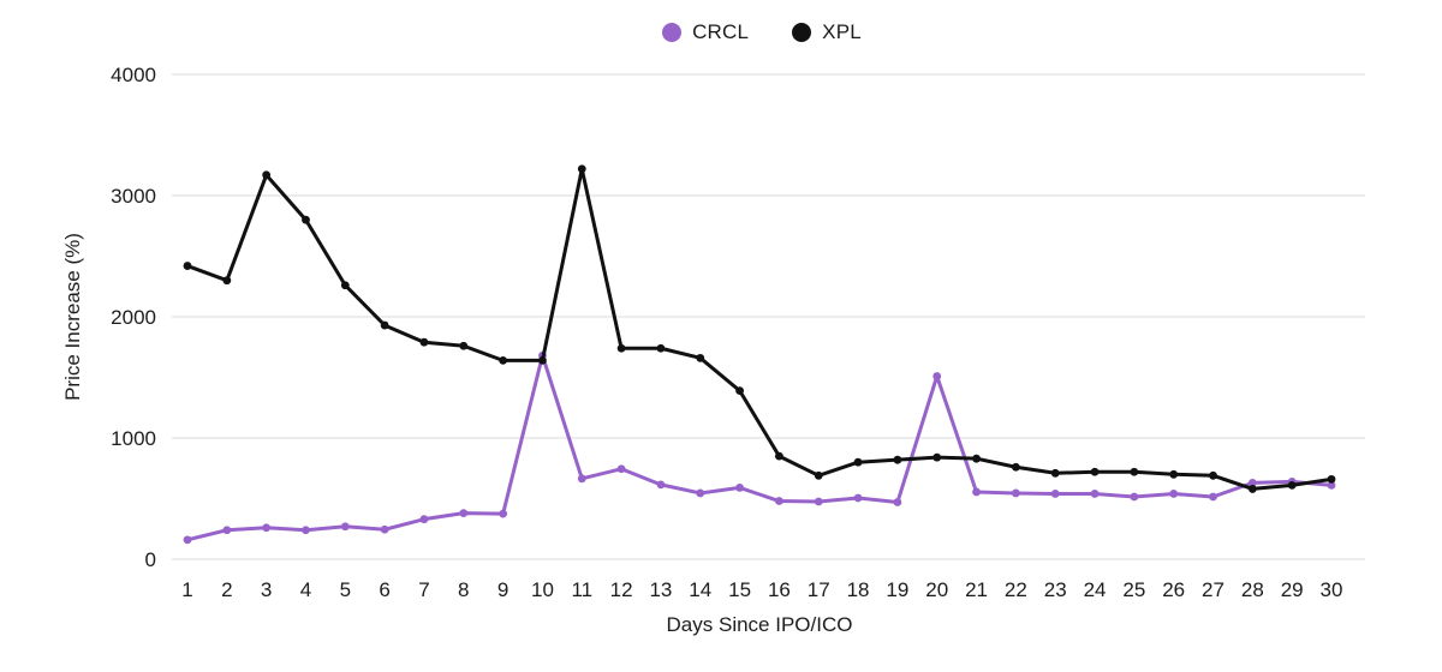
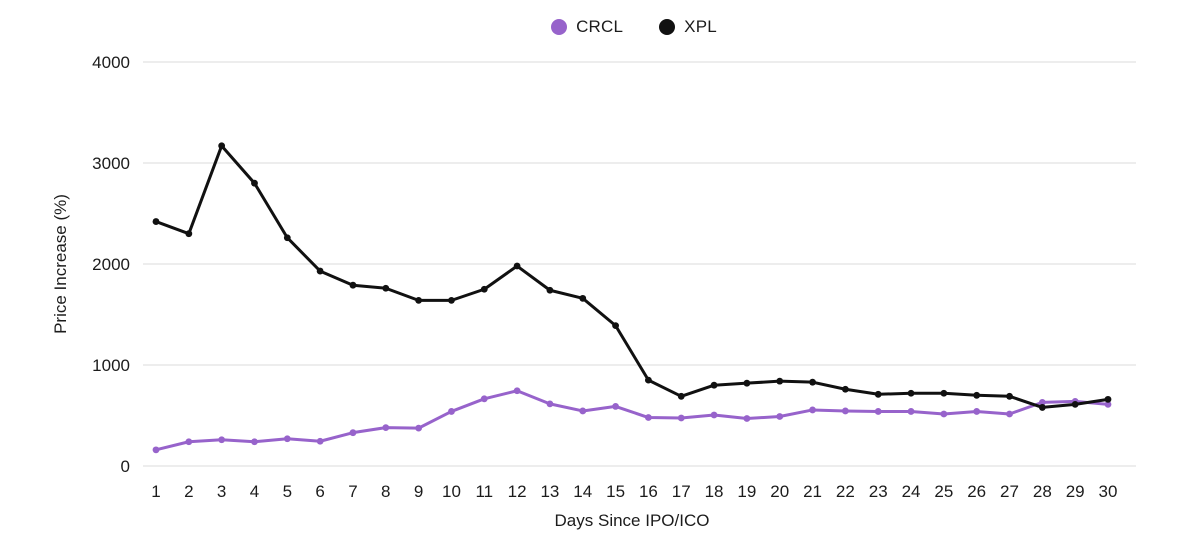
CRCL/10: 1680 -> 540
XPL/11: 3220 -> 1750
XPL/12: 1740 -> 1980
CRCL/20: 1510 -> 490
